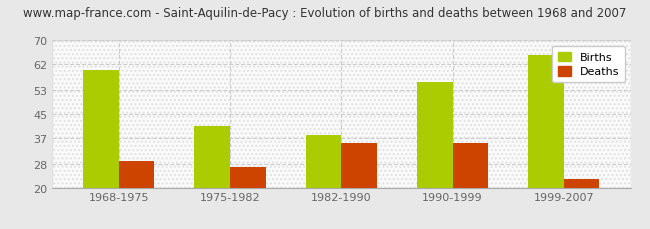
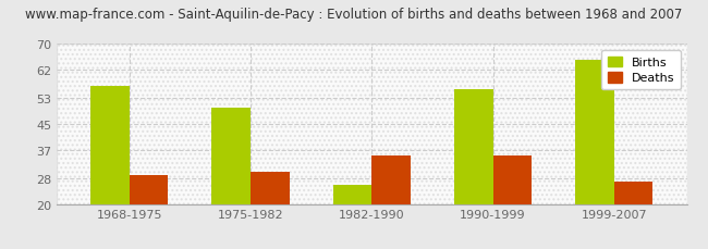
Births/1968-1975: 60 -> 57
Births/1975-1982: 41 -> 50
Deaths/1975-1982: 27 -> 30
Births/1982-1990: 38 -> 26
Deaths/1999-2007: 23 -> 27
